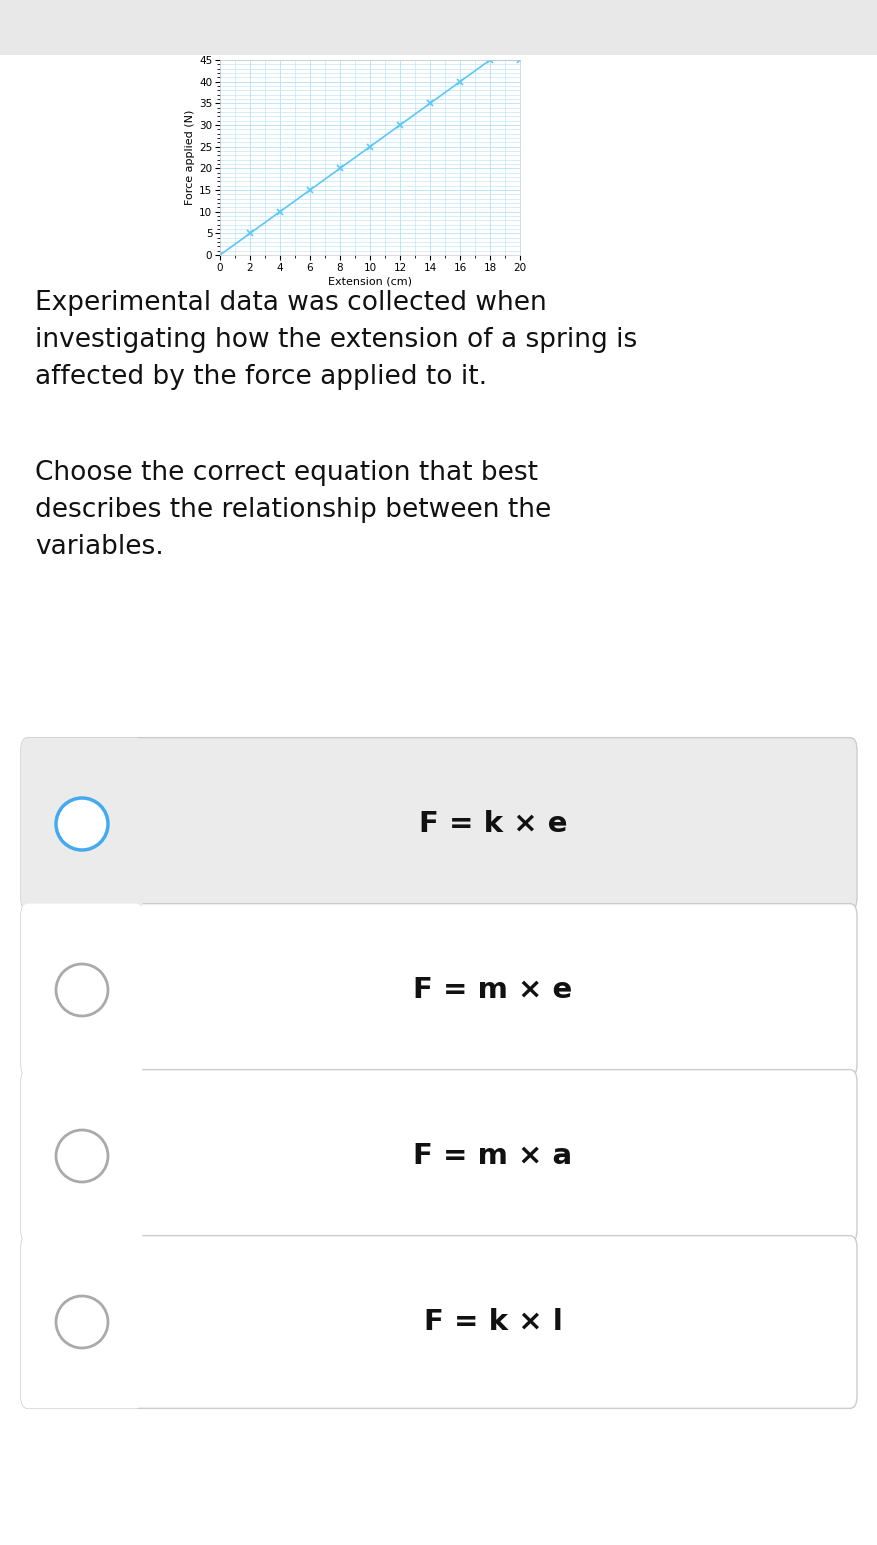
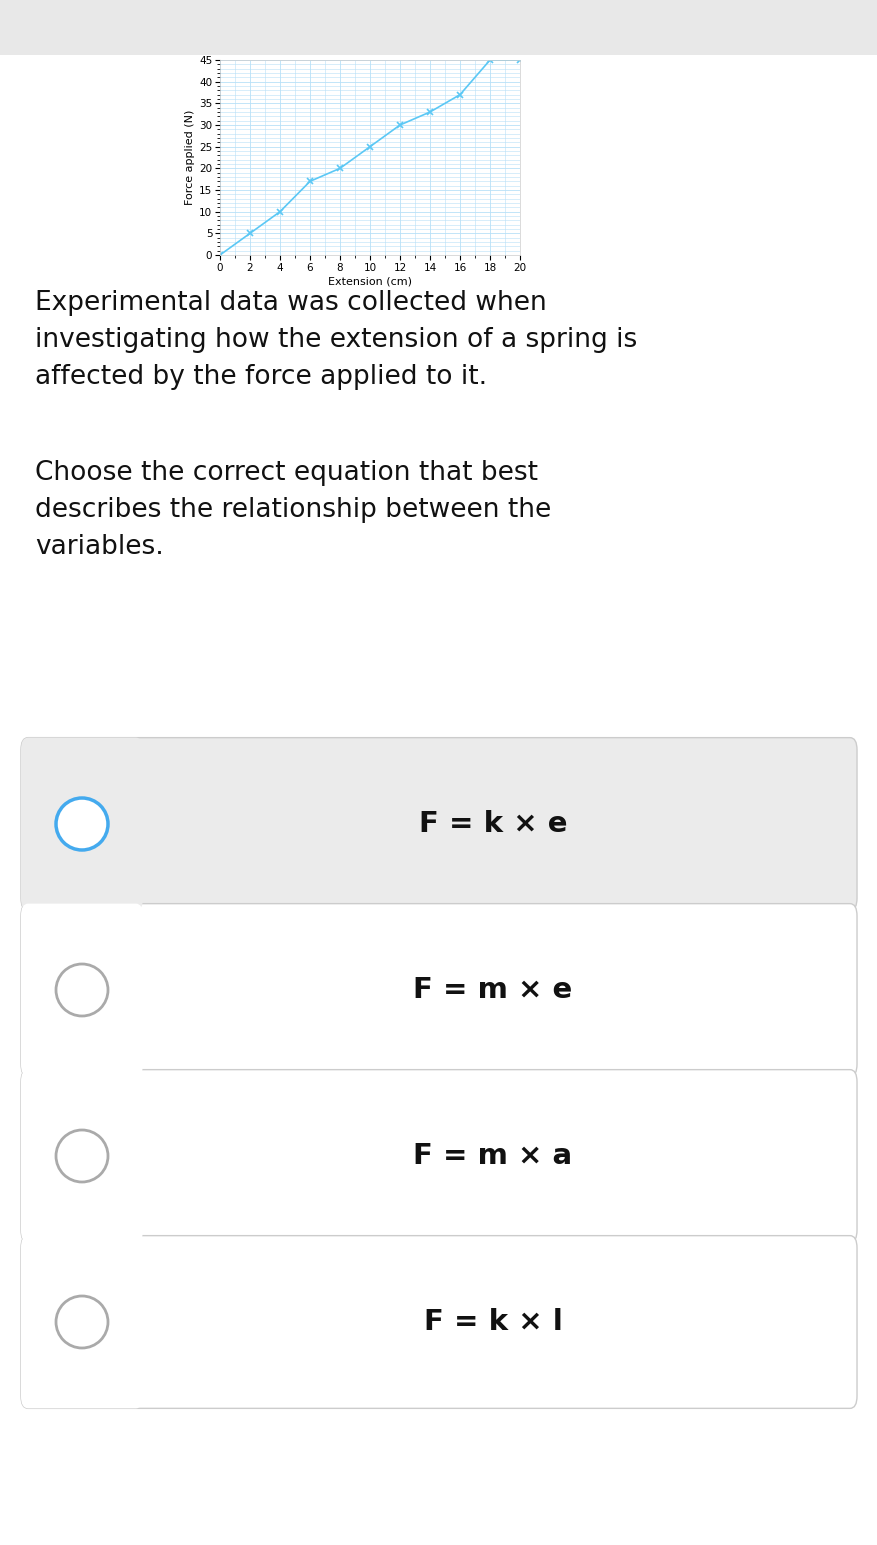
6: 15 -> 17
14: 35 -> 33
16: 40 -> 37
